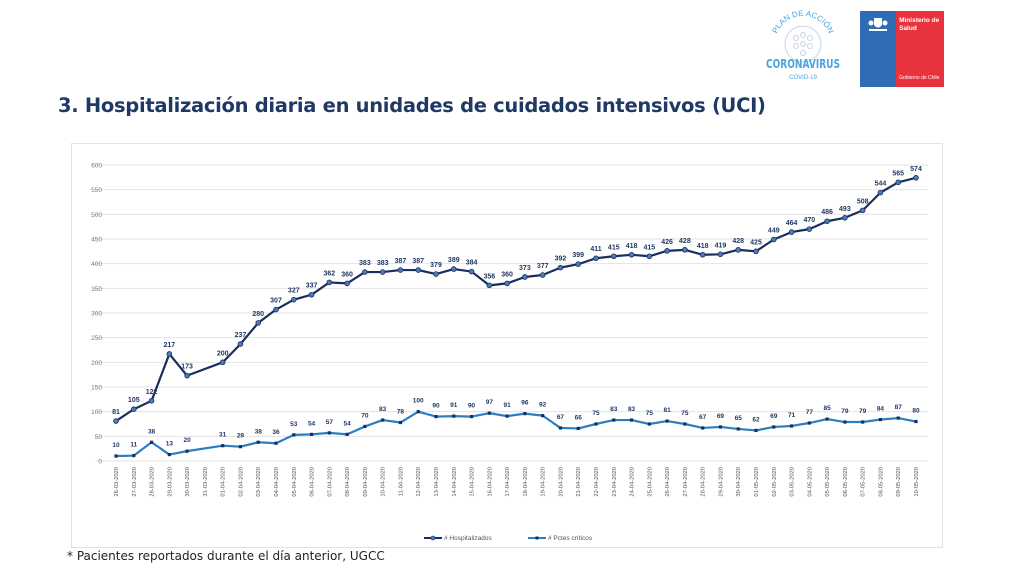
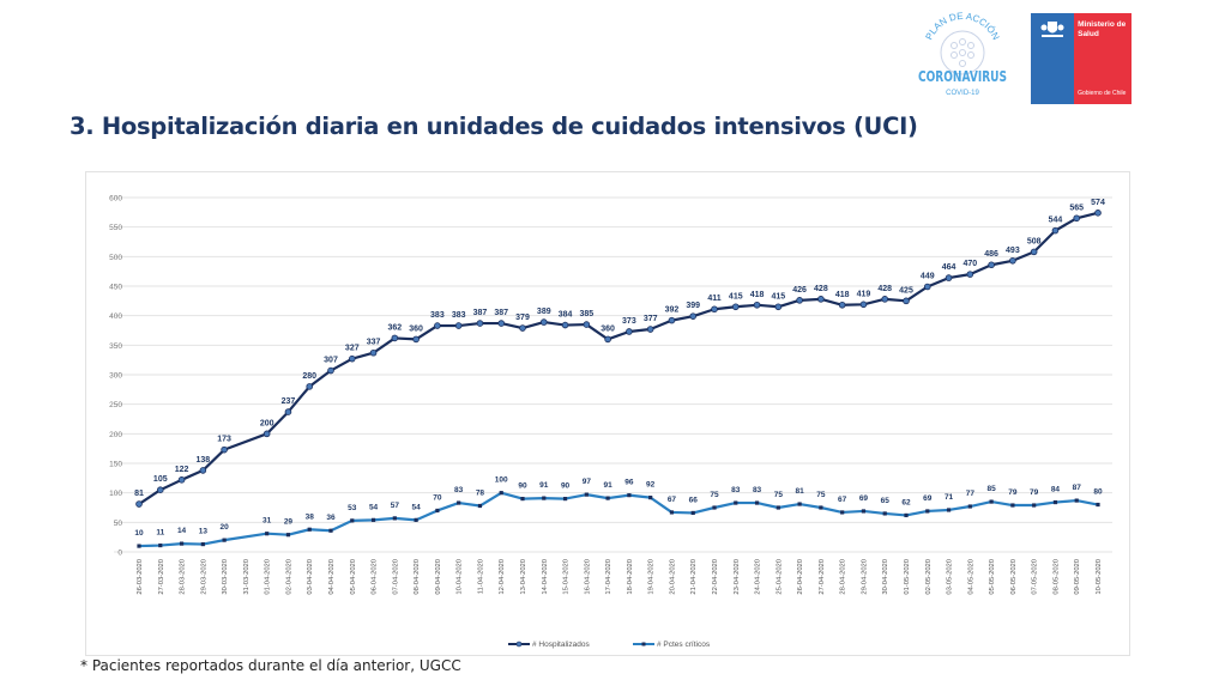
# Pctes críticos/28-03-2020: 38 -> 14
# Hospitalizados/29-03-2020: 217 -> 138
# Hospitalizados/16-04-2020: 356 -> 385
